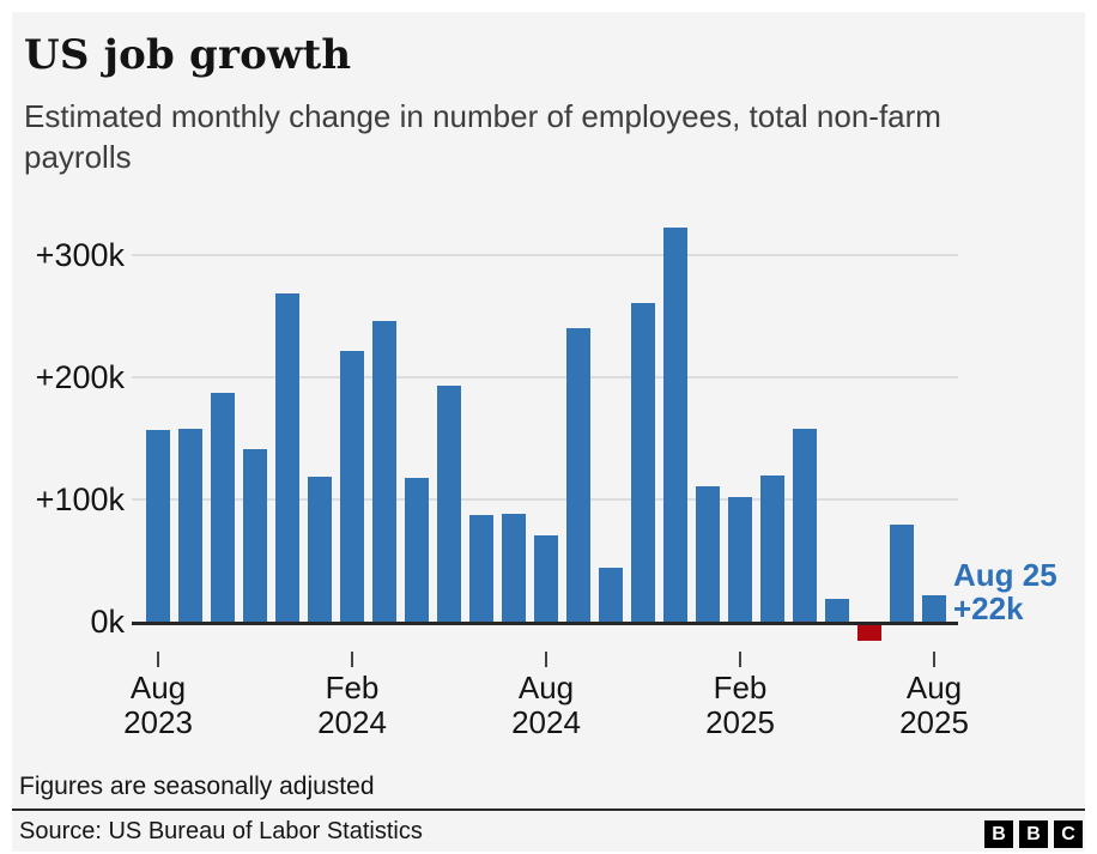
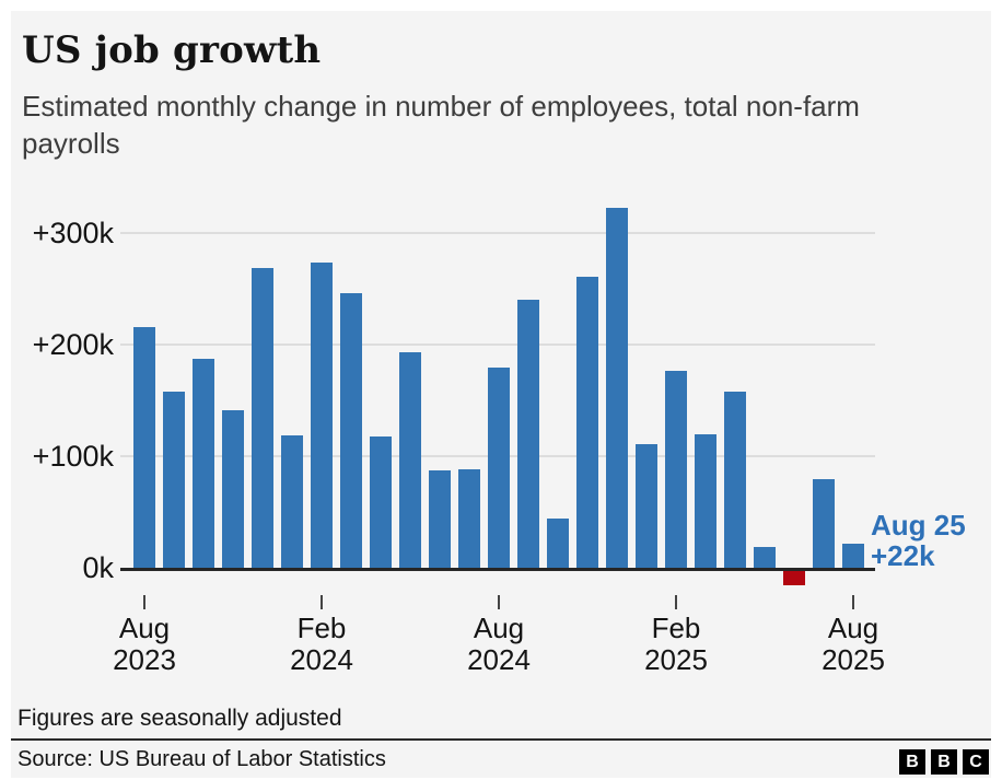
Aug 2023: 157k -> 216k
Feb 2024: 222k -> 274k
Aug 2024: 71k -> 179k
Feb 2025: 102k -> 176k
